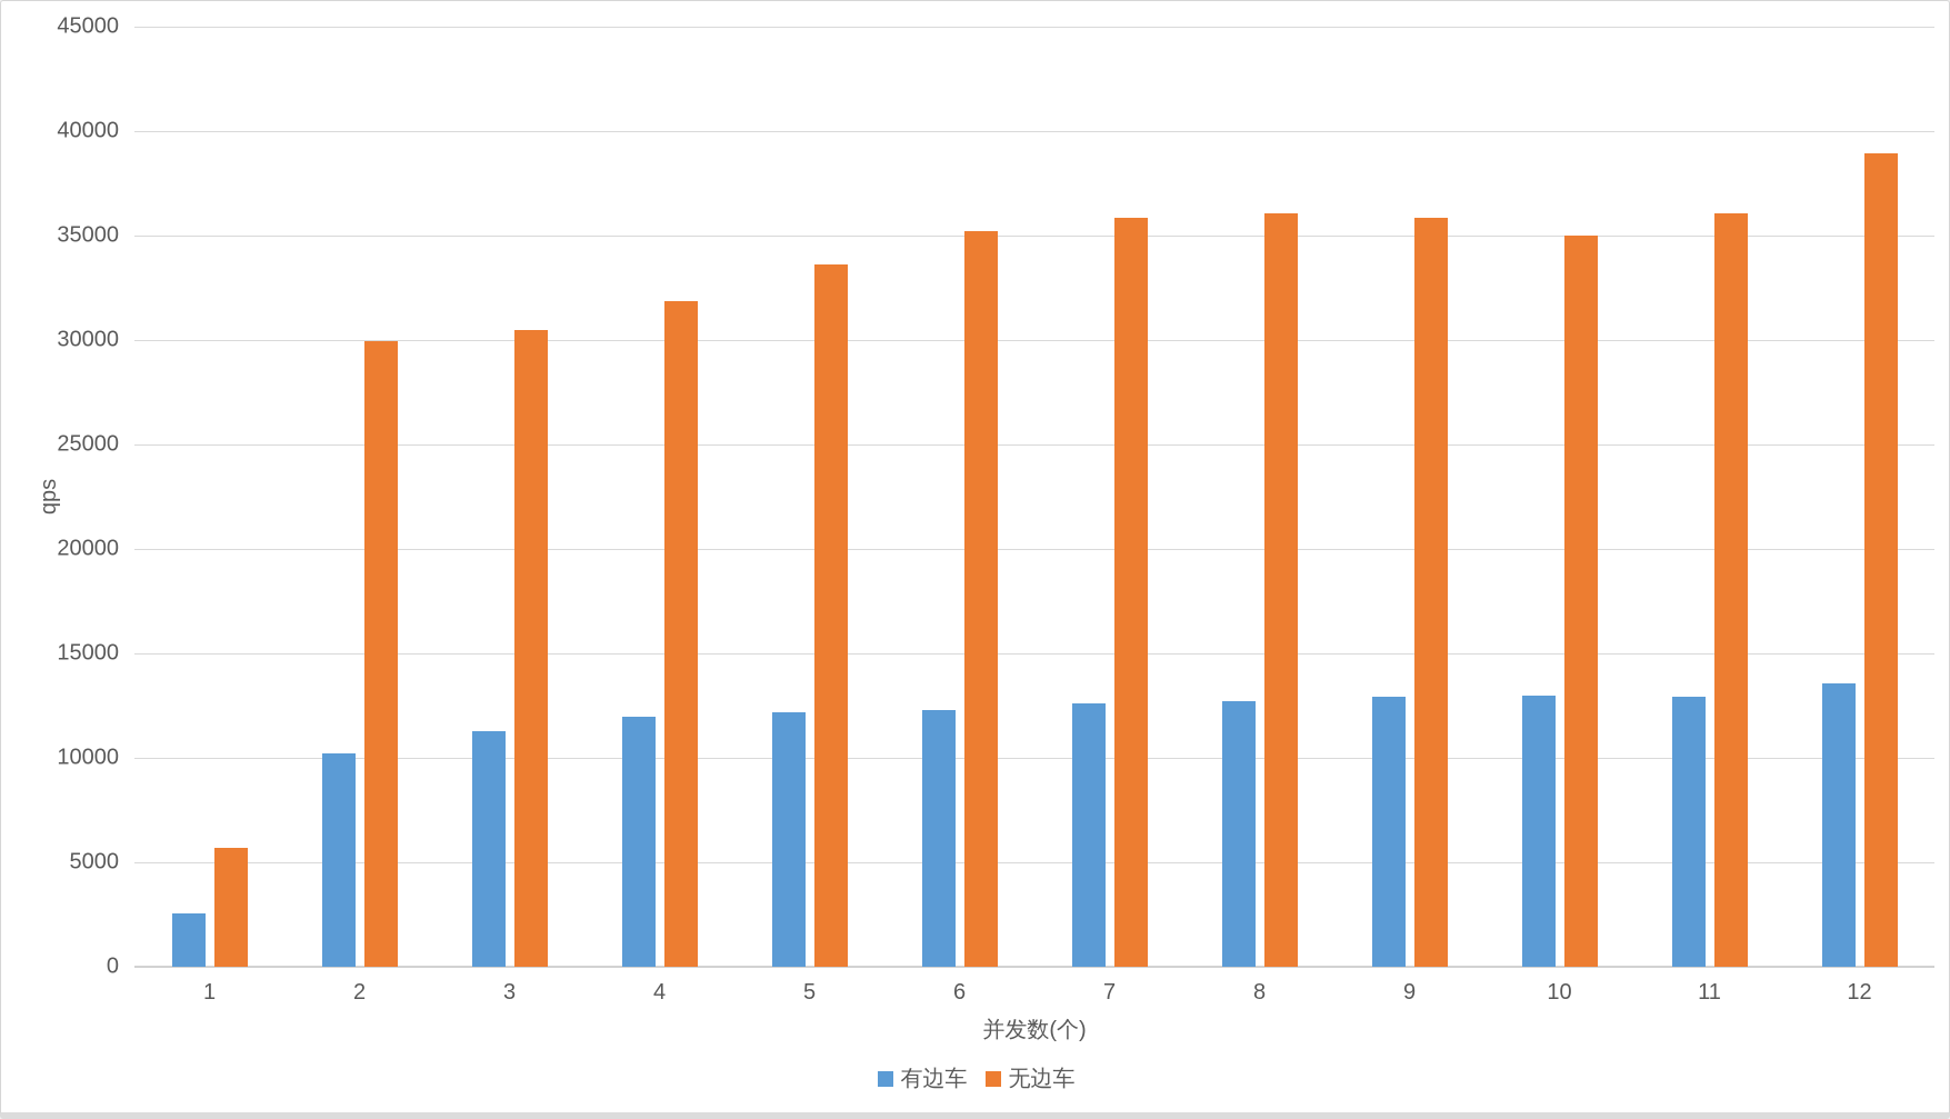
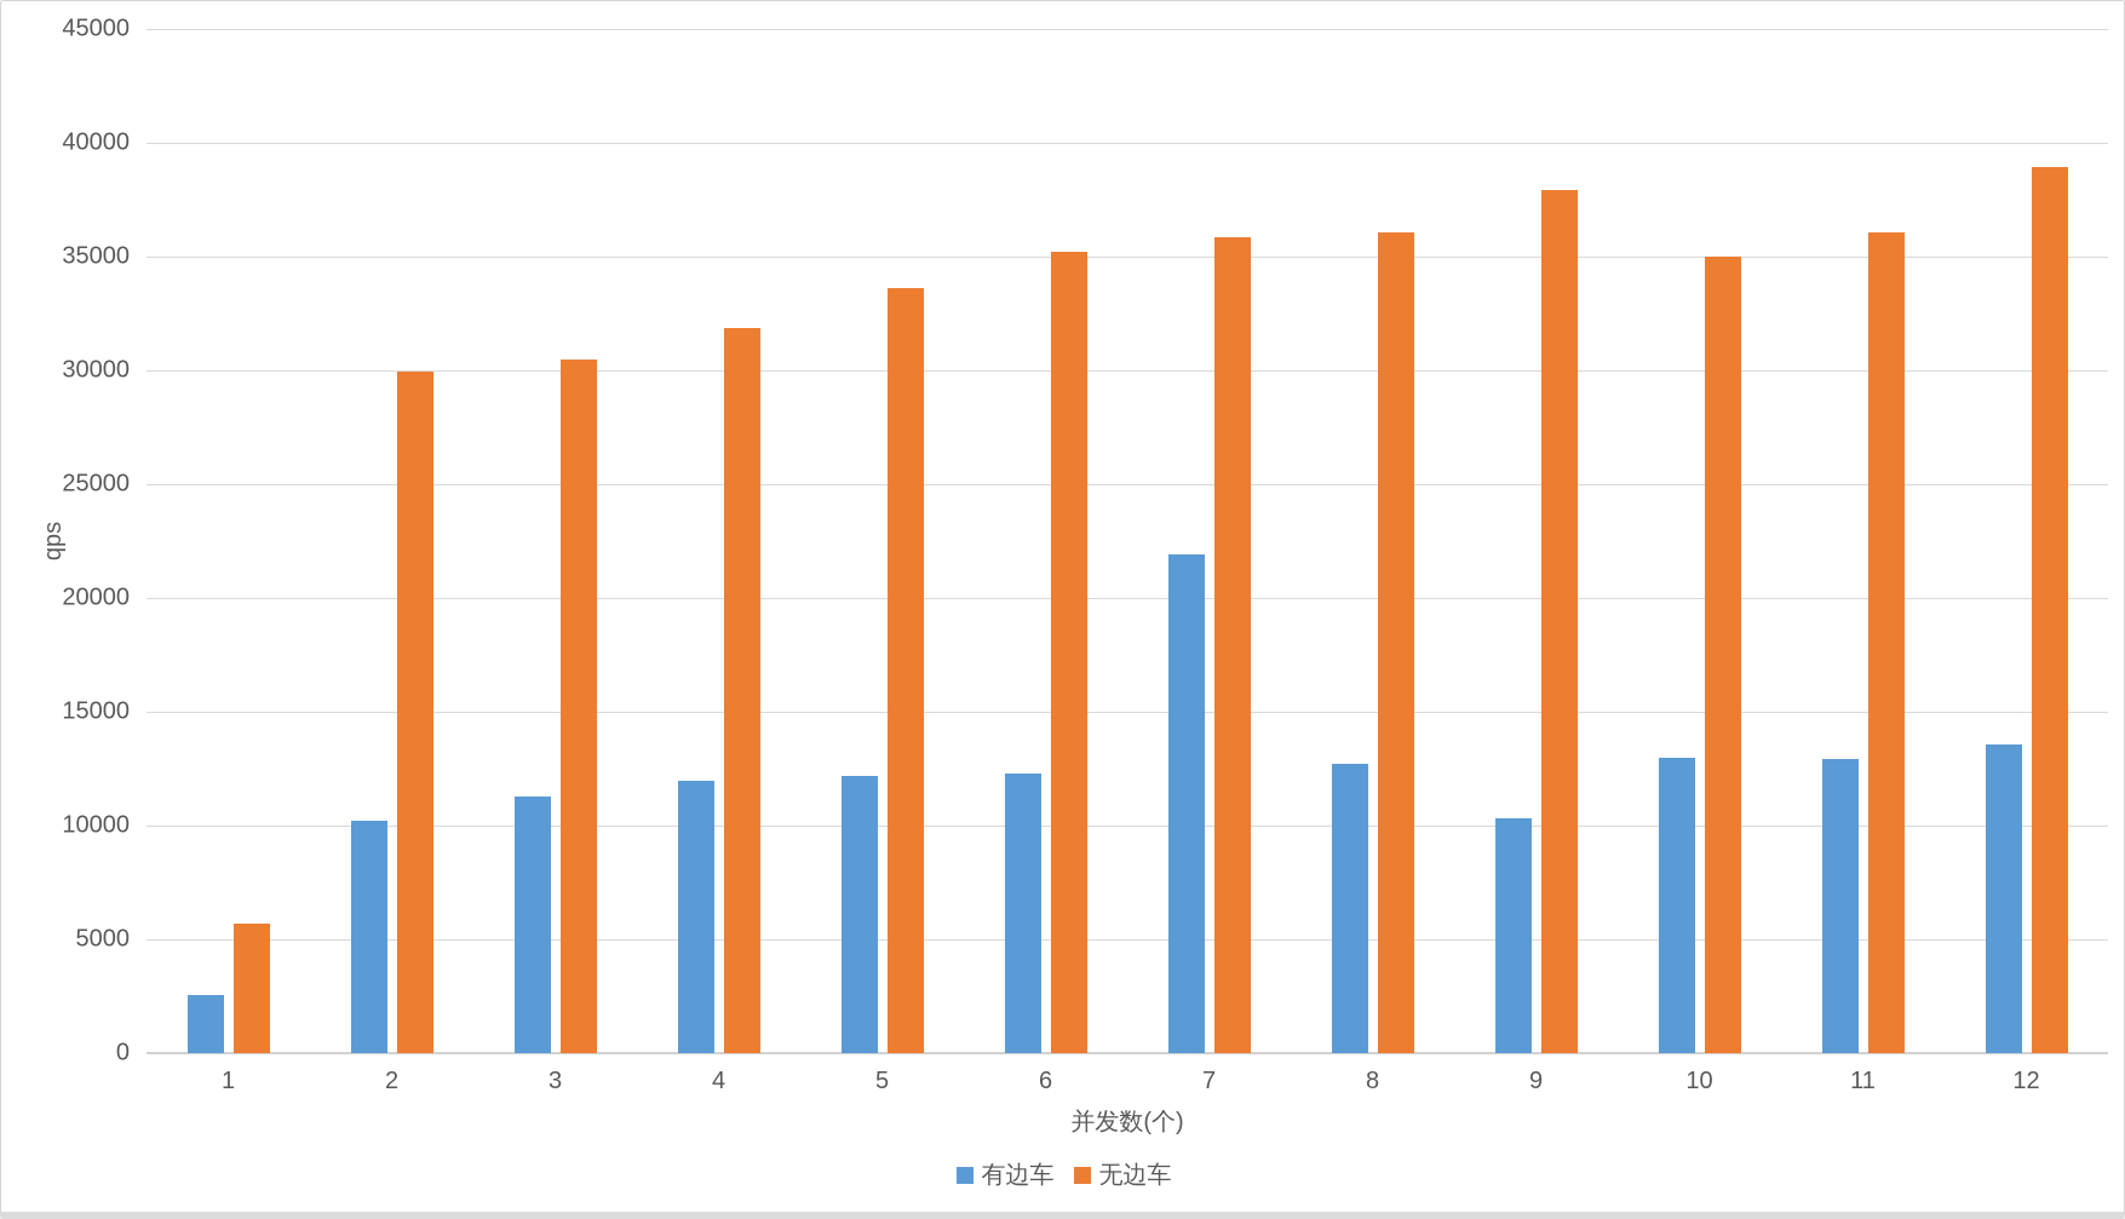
有边车/7: 12600 -> 21900
有边车/9: 12900 -> 10300
无边车/9: 35800 -> 37900
